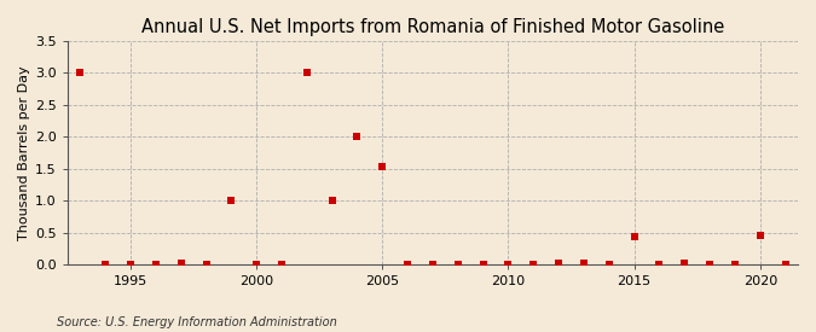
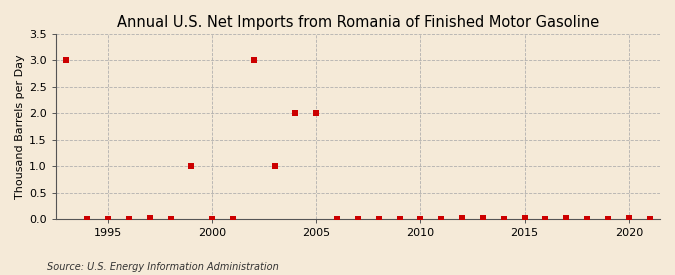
2005: 1.54 -> 2.00
2015: 0.44 -> 0.02
2020: 0.46 -> 0.02
